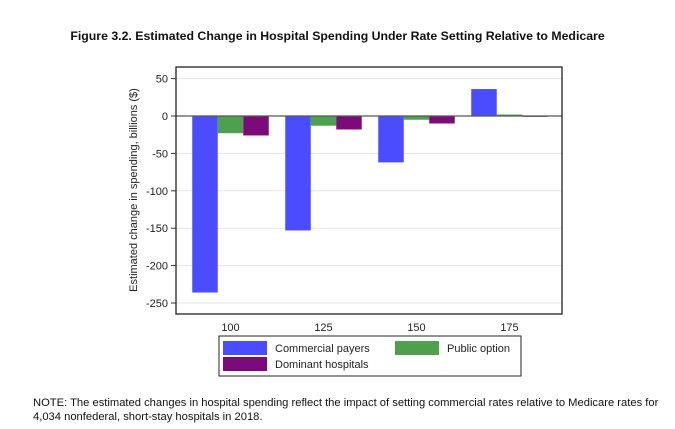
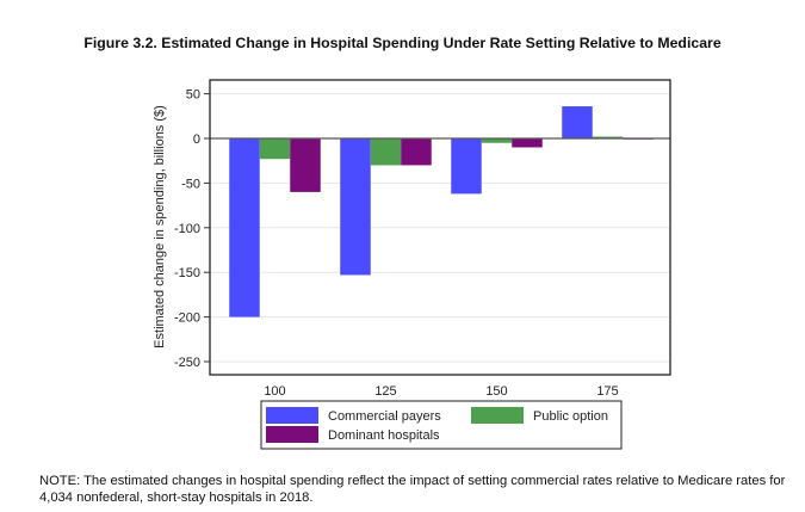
Commercial payers/100: -240 -> -200
Dominant hospitals/100: -30 -> -60
Public option/125: -10 -> -30
Dominant hospitals/125: -20 -> -30
